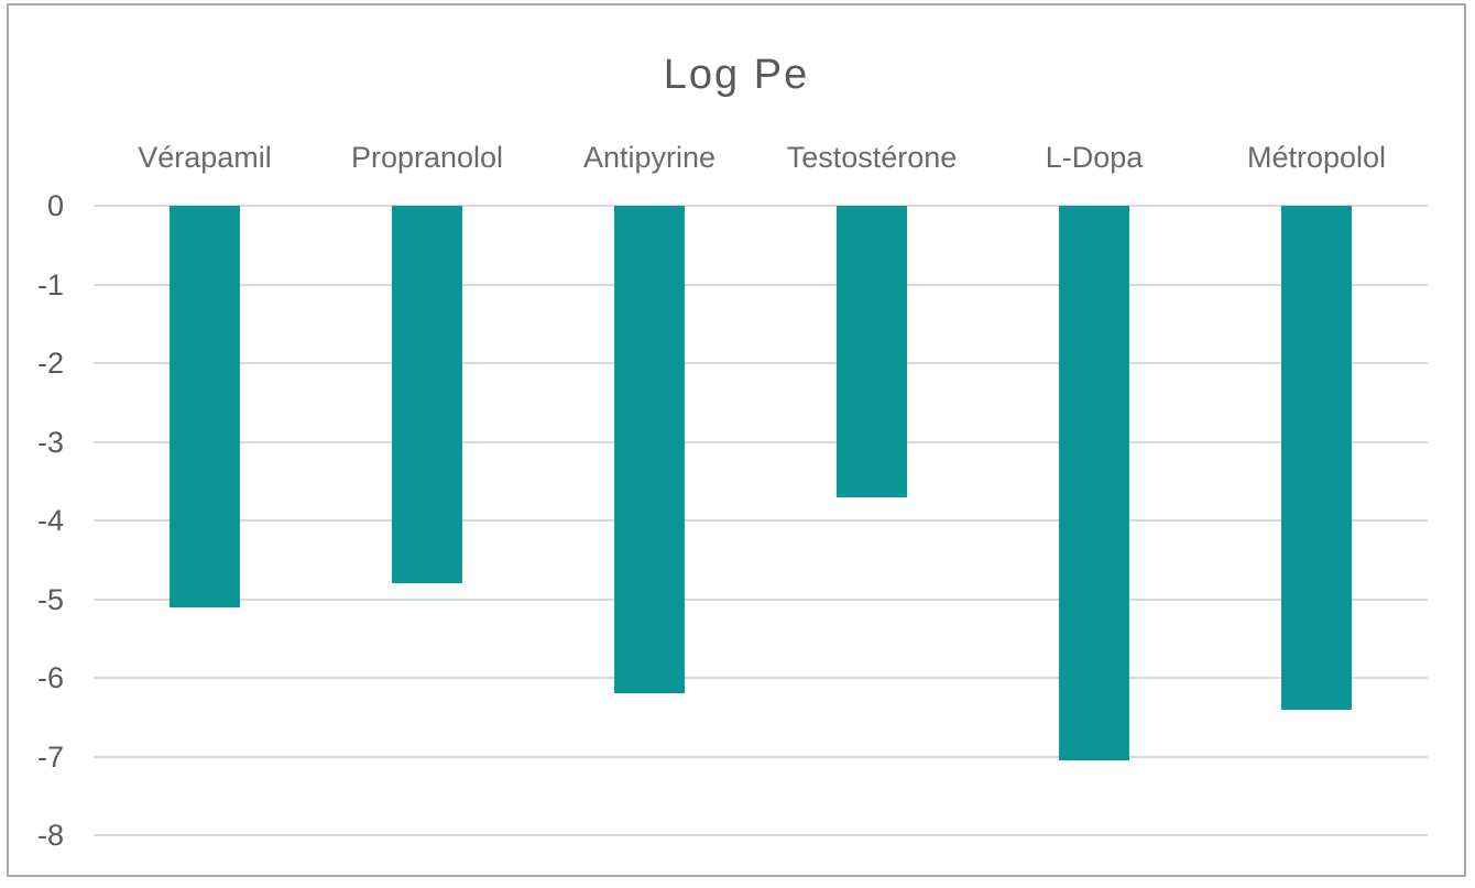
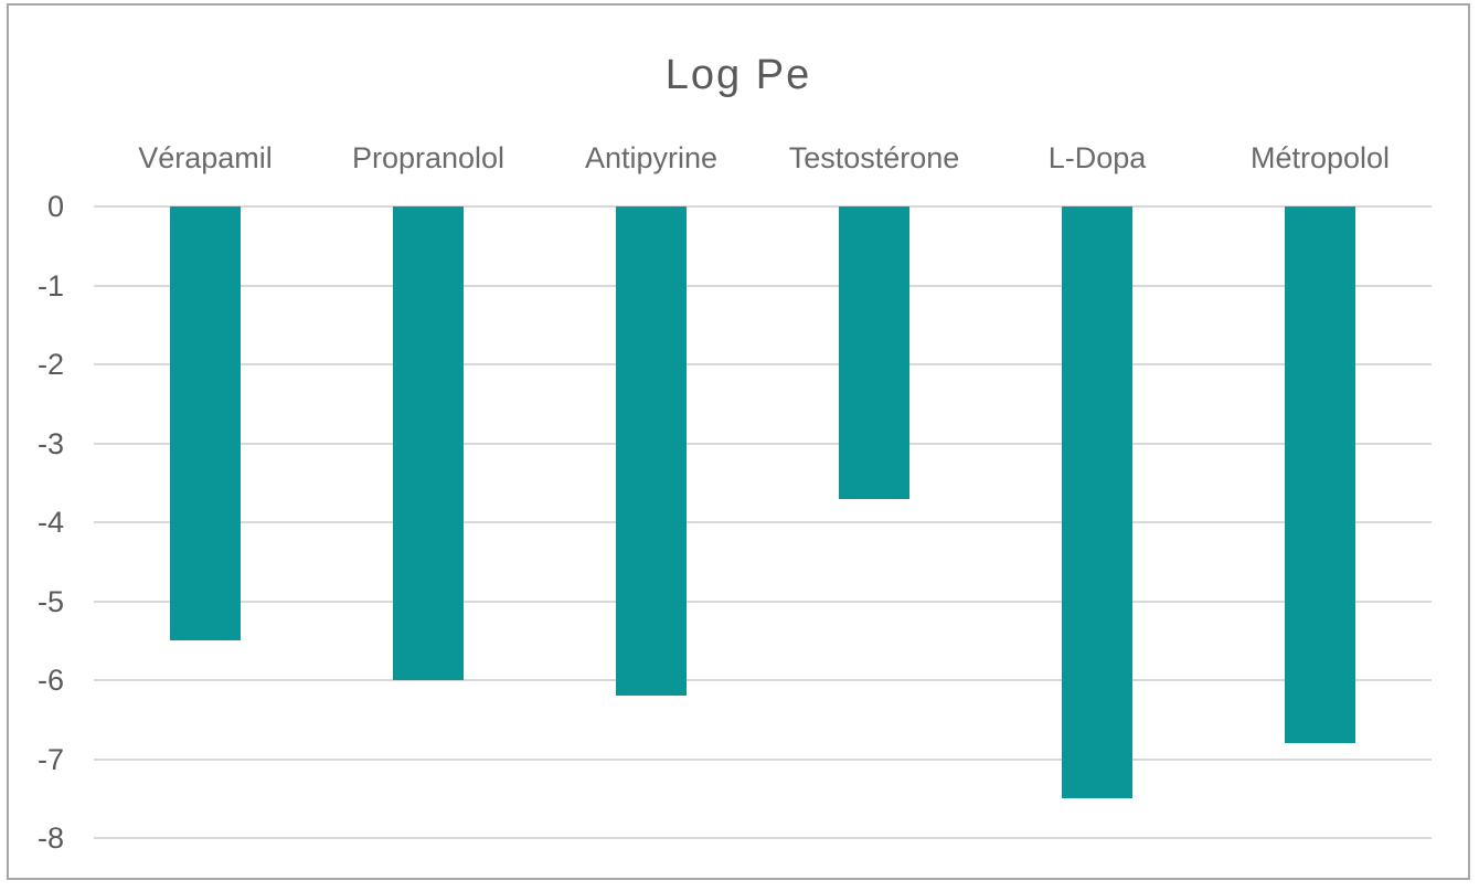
Vérapamil: -5.1 -> -5.5
Propranolol: -4.8 -> -6.0
L-Dopa: -7.0 -> -7.5
Métropolol: -6.4 -> -6.8
